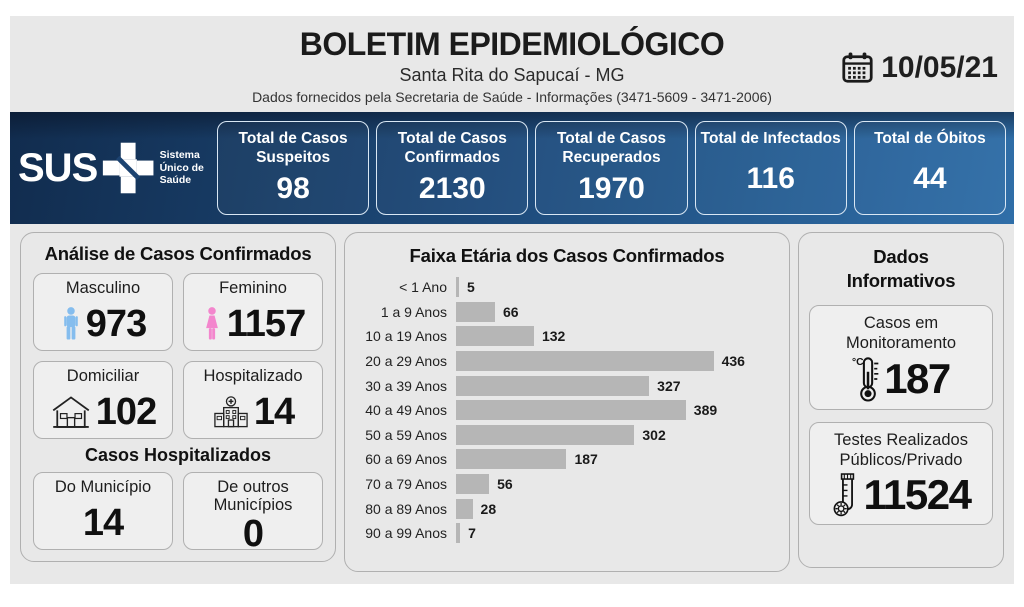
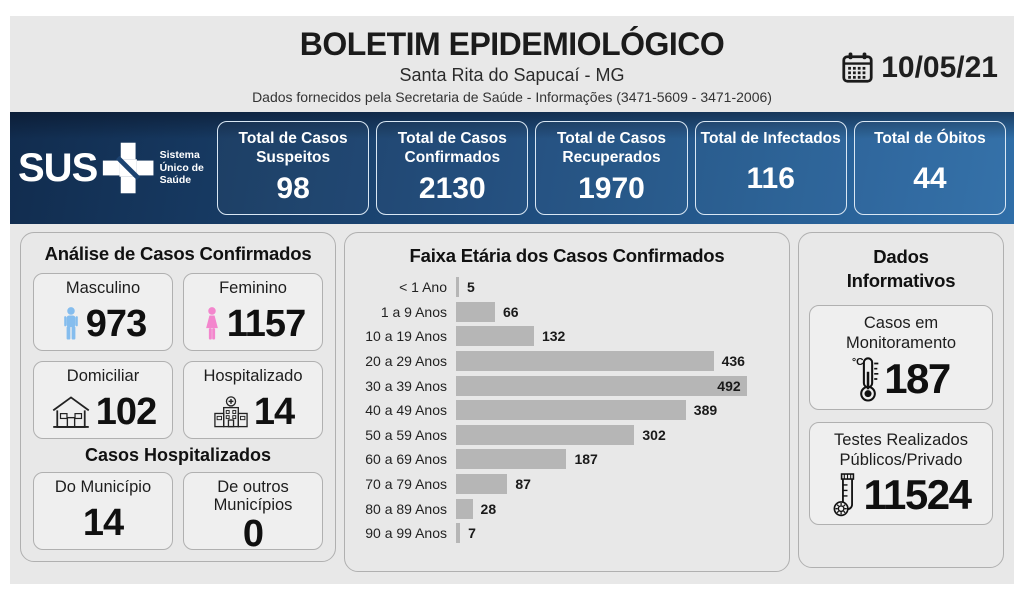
30 a 39 Anos: 327 -> 492
70 a 79 Anos: 56 -> 87
